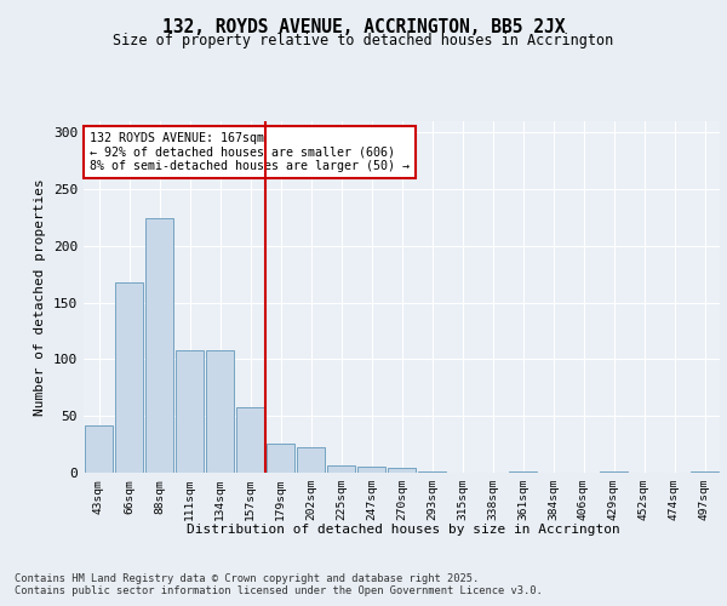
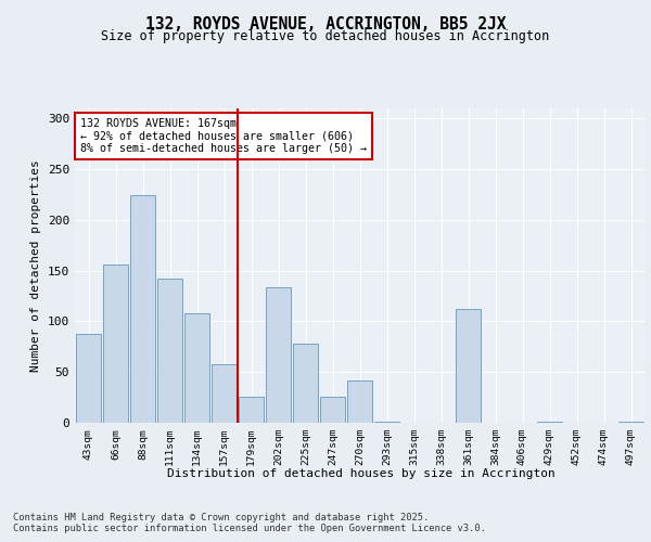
43sqm: 42 -> 88
66sqm: 168 -> 156
111sqm: 108 -> 142
202sqm: 22 -> 134
225sqm: 6 -> 78
247sqm: 5 -> 26
270sqm: 4 -> 42
361sqm: 1 -> 112
